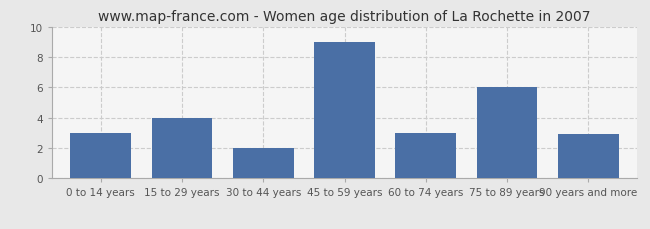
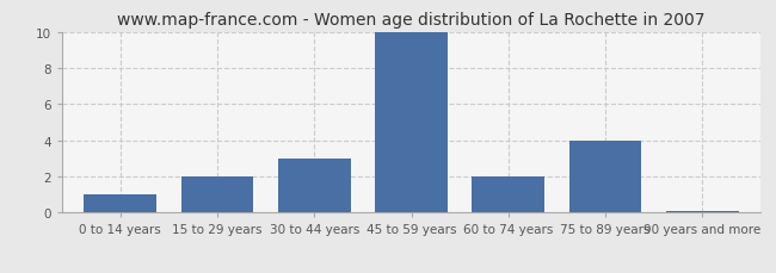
0 to 14 years: 3.0 -> 1.0
15 to 29 years: 4.0 -> 2.0
30 to 44 years: 2.0 -> 3.0
45 to 59 years: 9.0 -> 10.0
60 to 74 years: 3.0 -> 2.0
75 to 89 years: 6.0 -> 4.0
90 years and more: 2.9 -> 0.1
